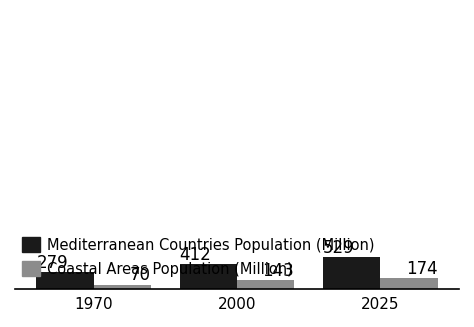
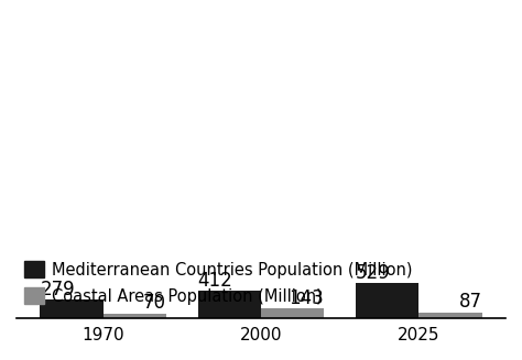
Coastal Areas Population (Million)/2025: 174 -> 87
